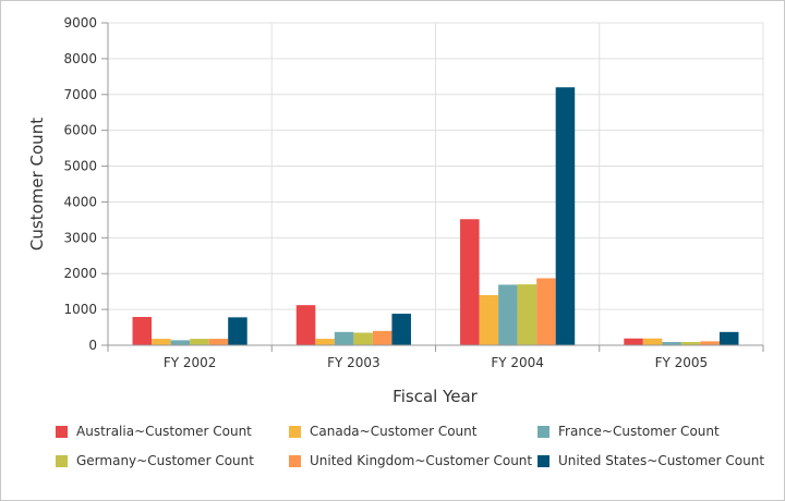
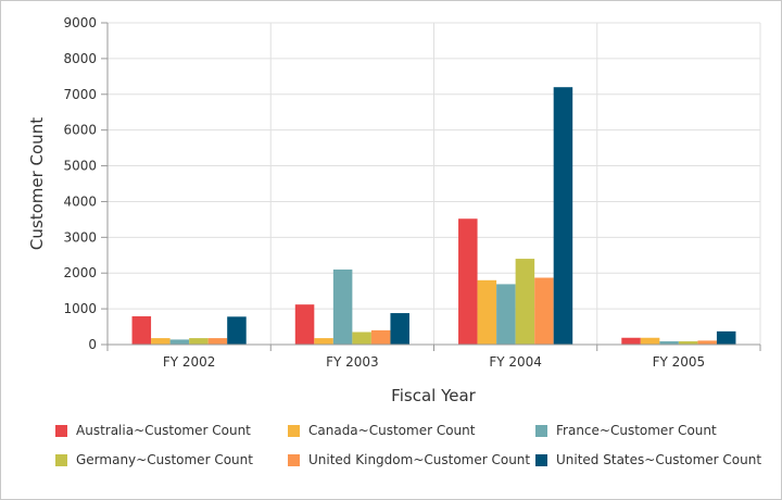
France~Customer Count/FY 2003: 400 -> 2100
Canada~Customer Count/FY 2004: 1400 -> 1800
Germany~Customer Count/FY 2004: 1700 -> 2400
